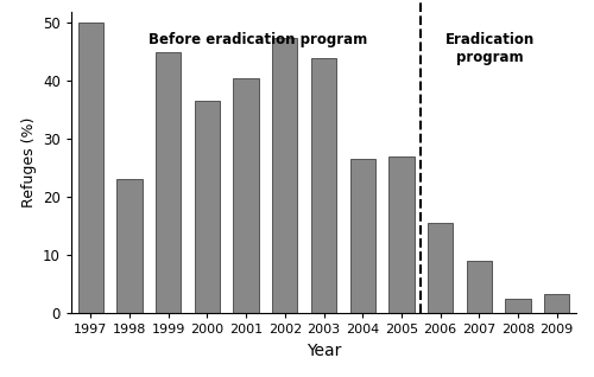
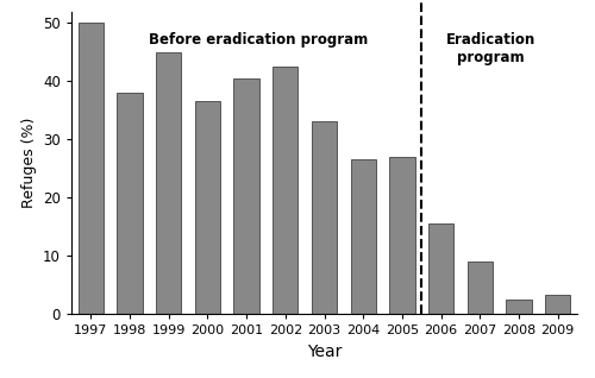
1998: 23.0 -> 38.0
2002: 47.5 -> 42.5
2003: 44.0 -> 33.0
